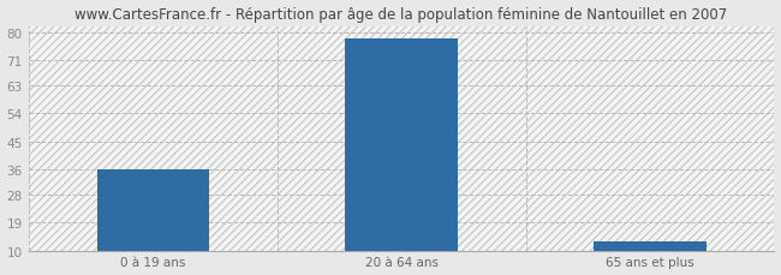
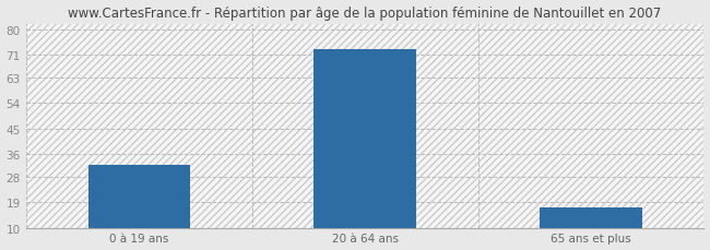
0 à 19 ans: 36 -> 32
20 à 64 ans: 78 -> 73
65 ans et plus: 13 -> 17
